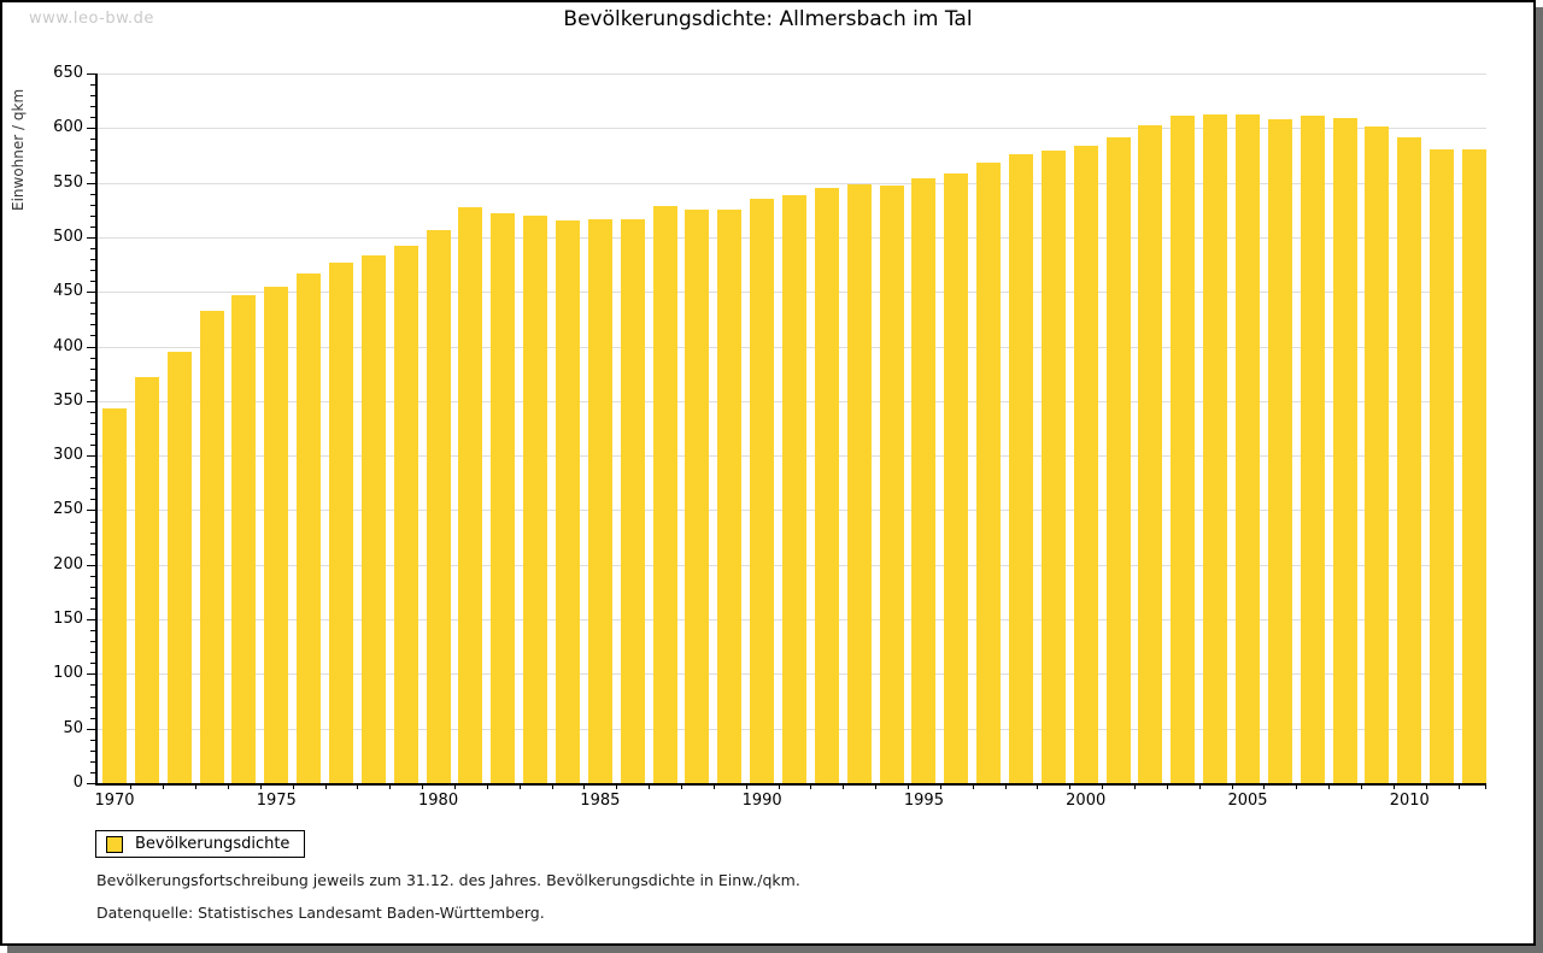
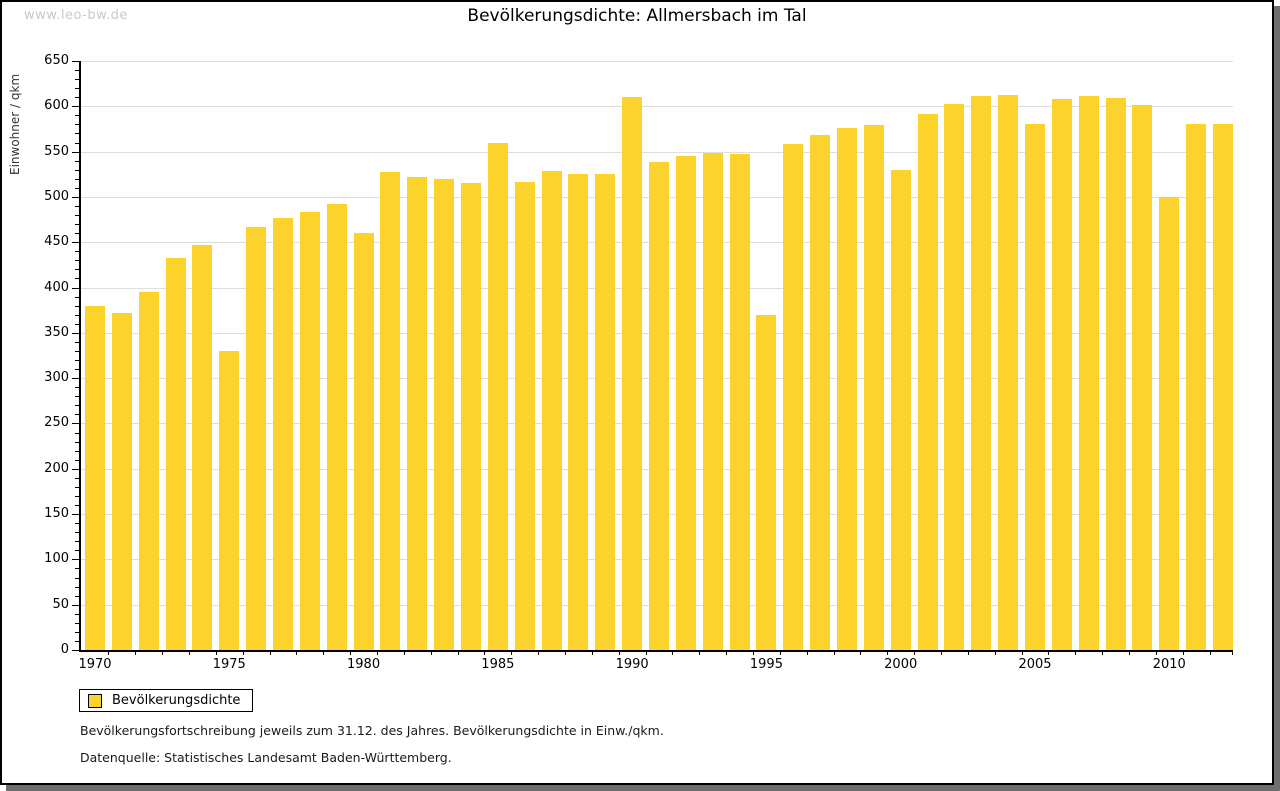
1970: 340 -> 380
1975: 460 -> 330
1980: 510 -> 460
1985: 520 -> 560
1990: 540 -> 610
1995: 550 -> 370
2000: 580 -> 530
2005: 610 -> 580
2010: 590 -> 500
